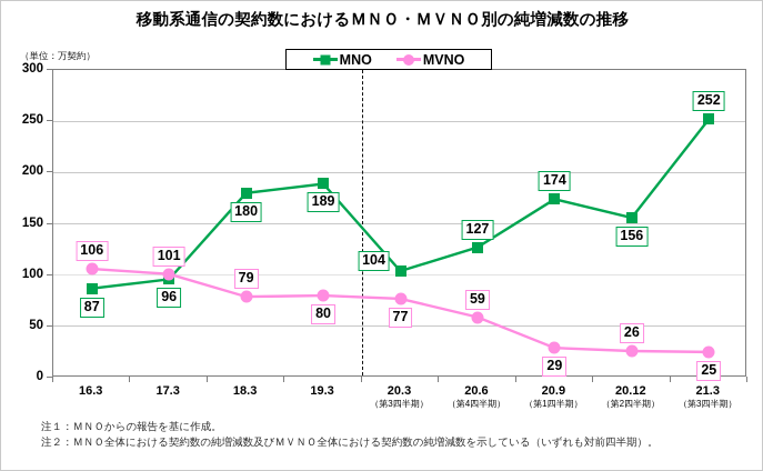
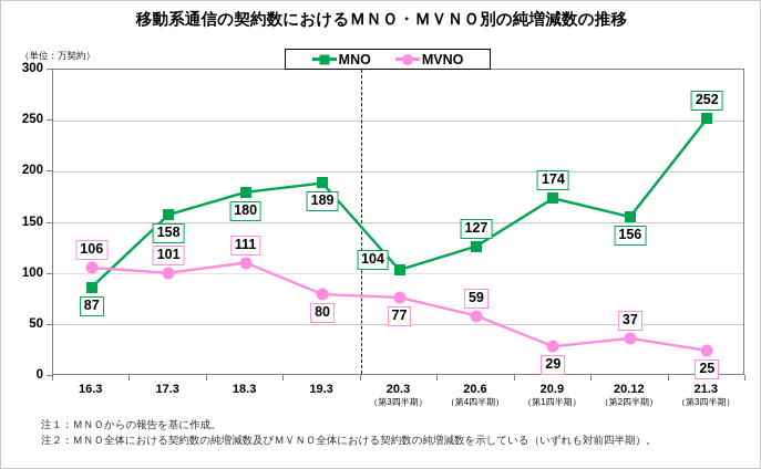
MNO/17.3: 96 -> 158
MVNO/18.3: 79 -> 111
MVNO/20.12: 26 -> 37
